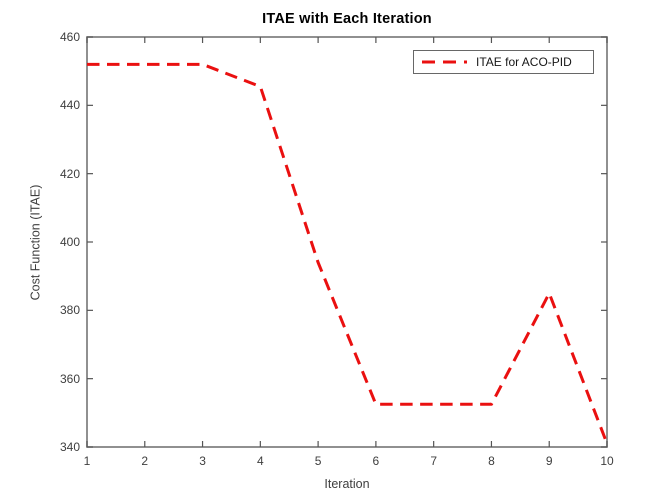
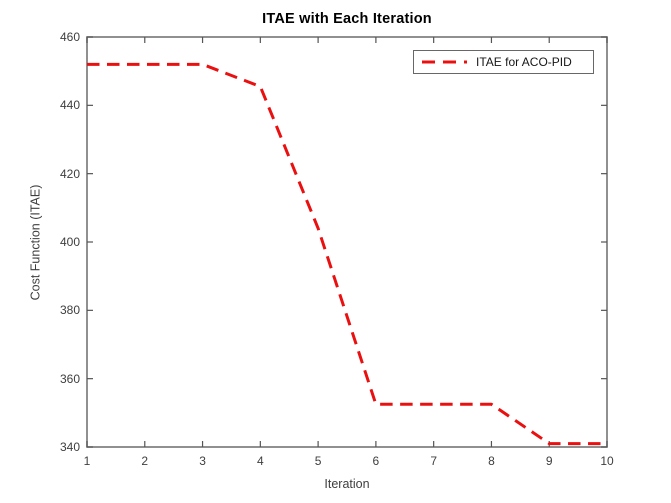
5: 394 -> 404
9: 385 -> 341
